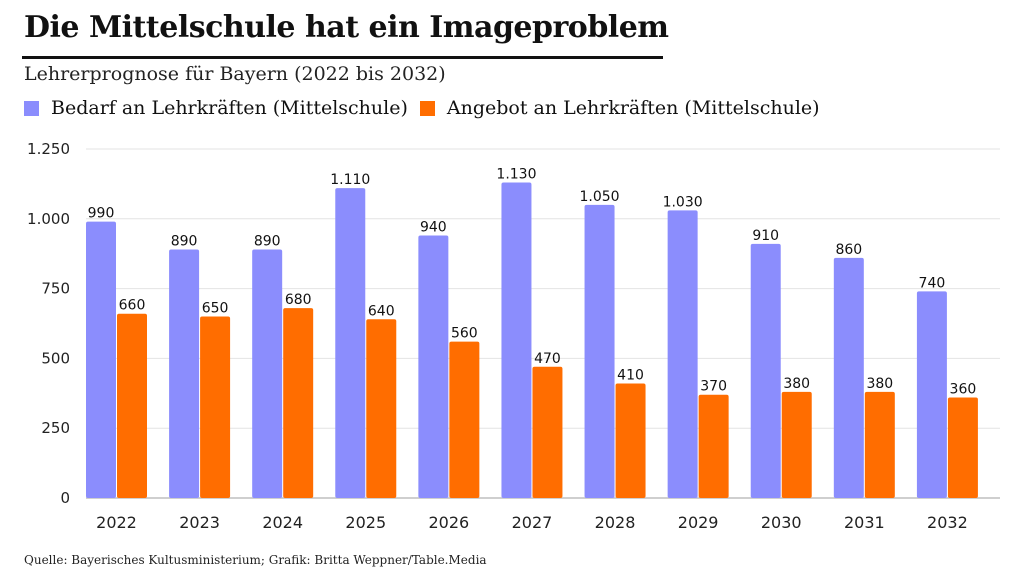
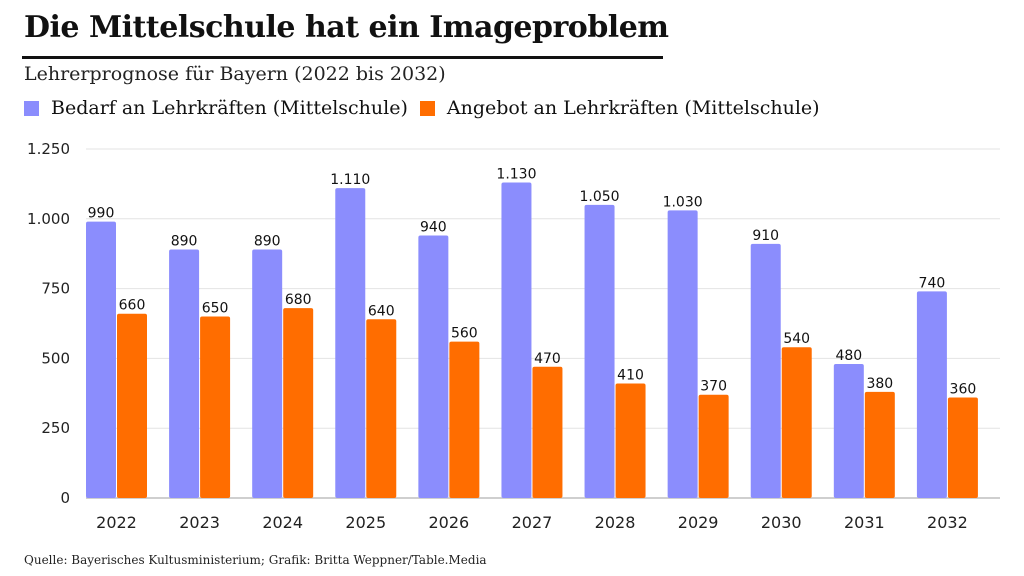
Angebot an Lehrkräften (Mittelschule)/2030: 380 -> 540
Bedarf an Lehrkräften (Mittelschule)/2031: 860 -> 480
